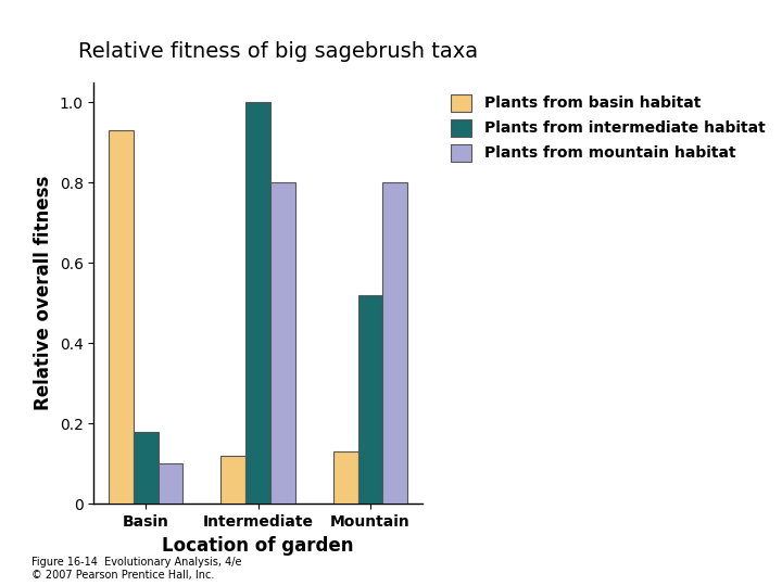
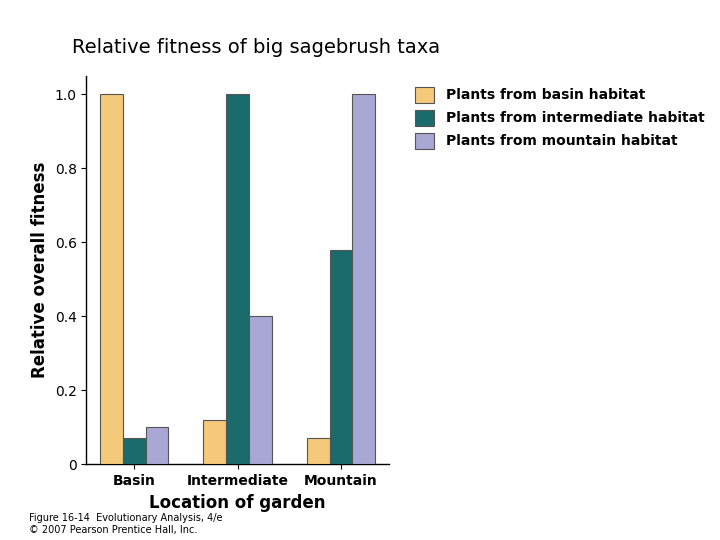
Plants from basin habitat/Basin: 0.93 -> 1.00
Plants from intermediate habitat/Basin: 0.18 -> 0.07
Plants from mountain habitat/Intermediate: 0.8 -> 0.4
Plants from basin habitat/Mountain: 0.13 -> 0.07
Plants from intermediate habitat/Mountain: 0.52 -> 0.58
Plants from mountain habitat/Mountain: 0.8 -> 1.0
